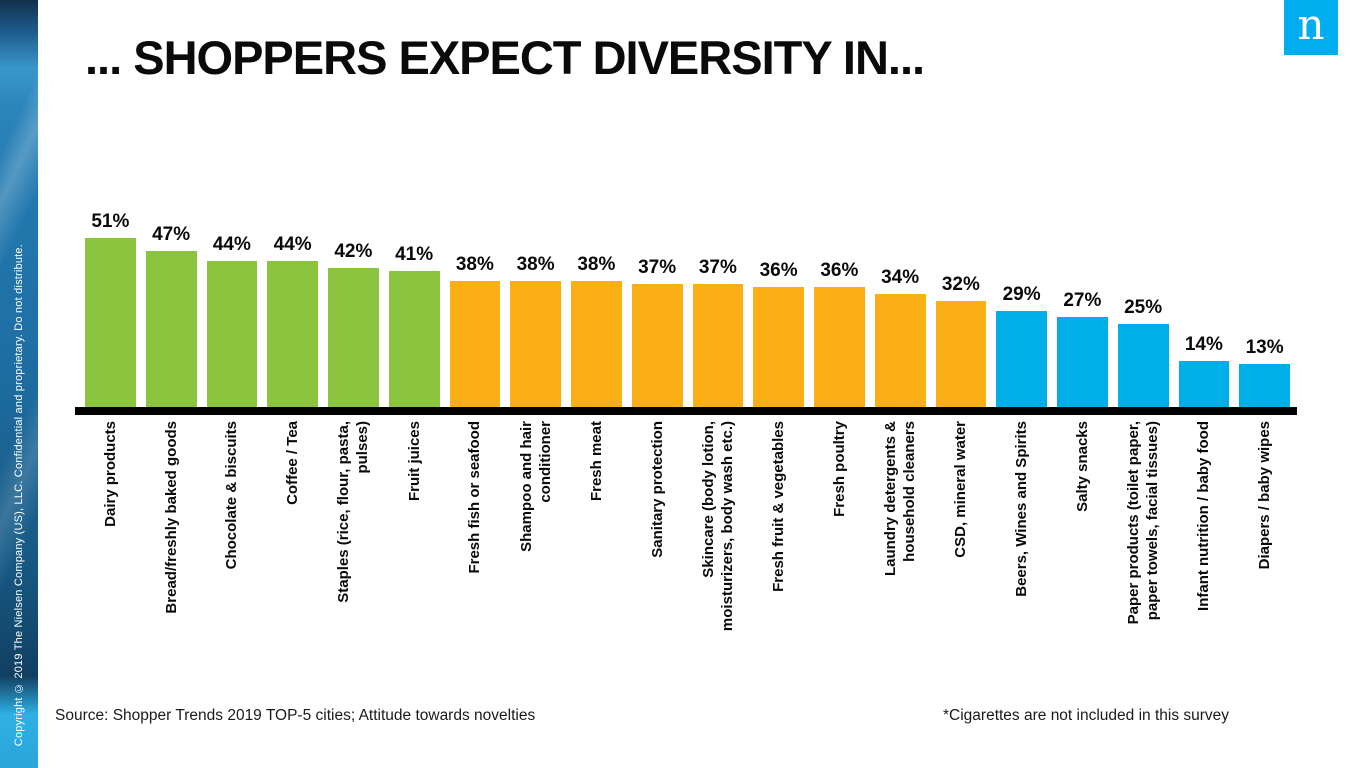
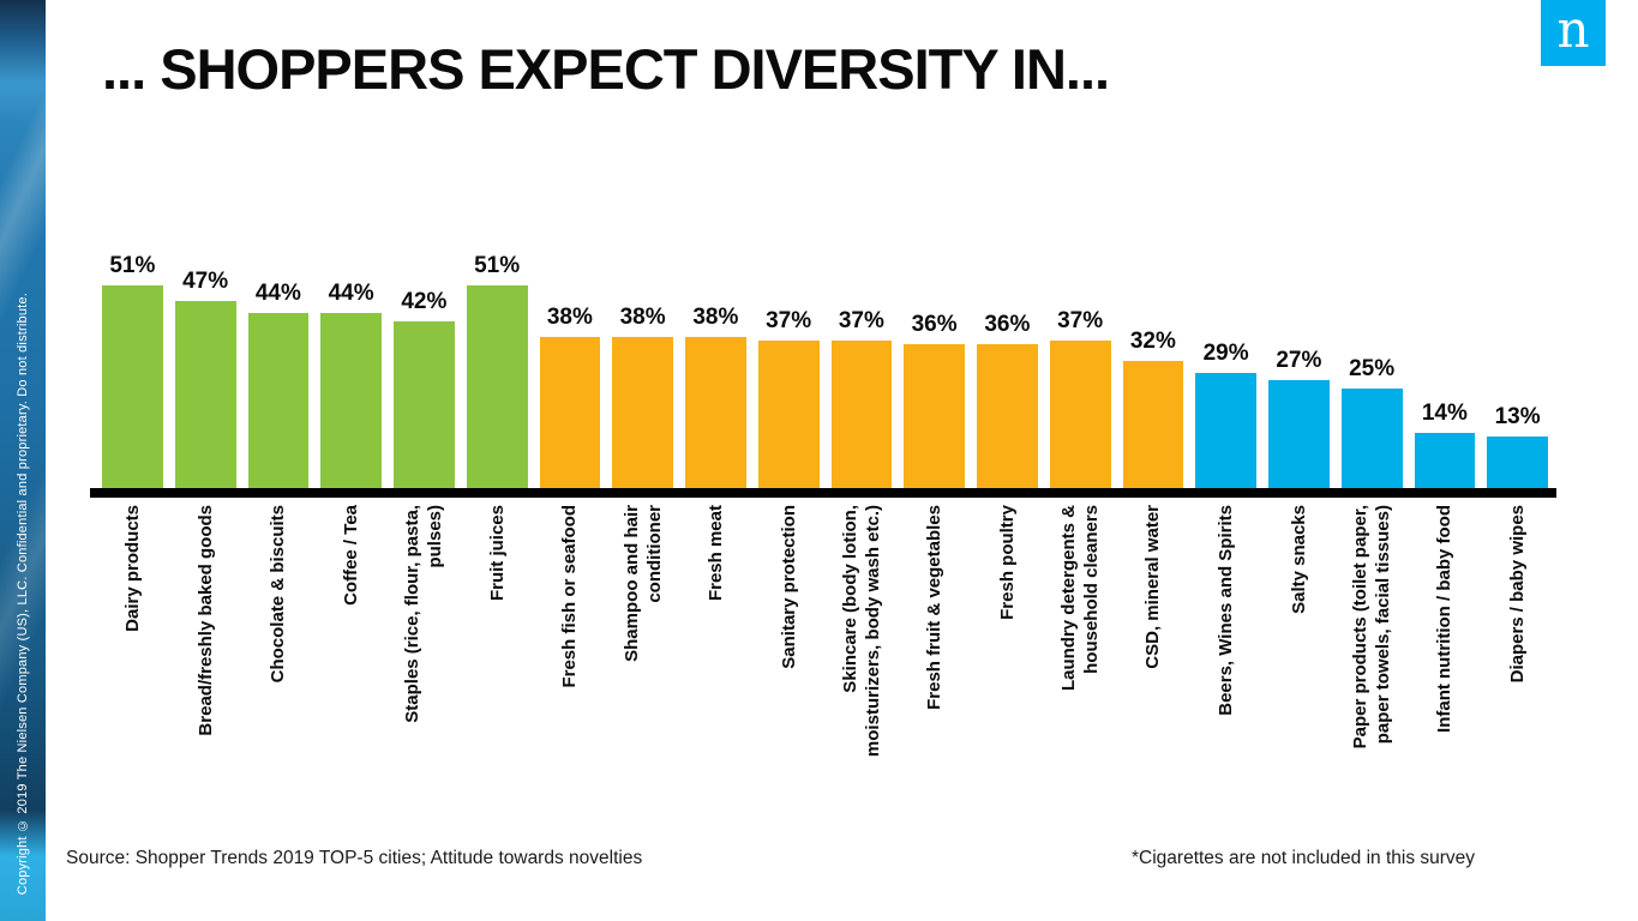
Fruit juices: 41% -> 51%
Laundry detergents & household cleaners: 34% -> 37%
